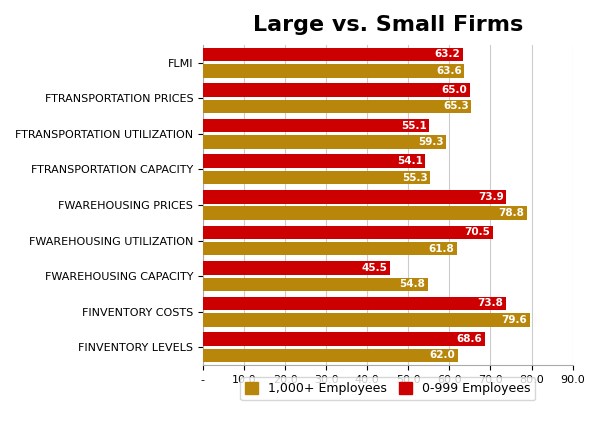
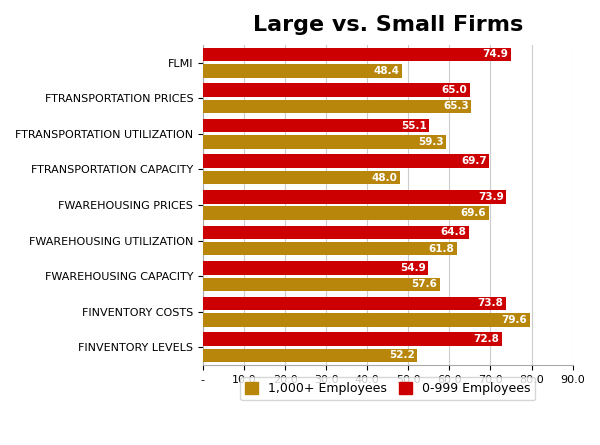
0-999 Employees/FLMI: 63.2 -> 74.9
1,000+ Employees/FLMI: 63.6 -> 48.4
0-999 Employees/FTRANSPORTATION CAPACITY: 54.1 -> 69.7
1,000+ Employees/FTRANSPORTATION CAPACITY: 55.3 -> 48.0
1,000+ Employees/FWAREHOUSING PRICES: 78.8 -> 69.6
0-999 Employees/FWAREHOUSING UTILIZATION: 70.5 -> 64.8
0-999 Employees/FWAREHOUSING CAPACITY: 45.5 -> 54.9
1,000+ Employees/FWAREHOUSING CAPACITY: 54.8 -> 57.6
0-999 Employees/FINVENTORY LEVELS: 68.6 -> 72.8
1,000+ Employees/FINVENTORY LEVELS: 62.0 -> 52.2
